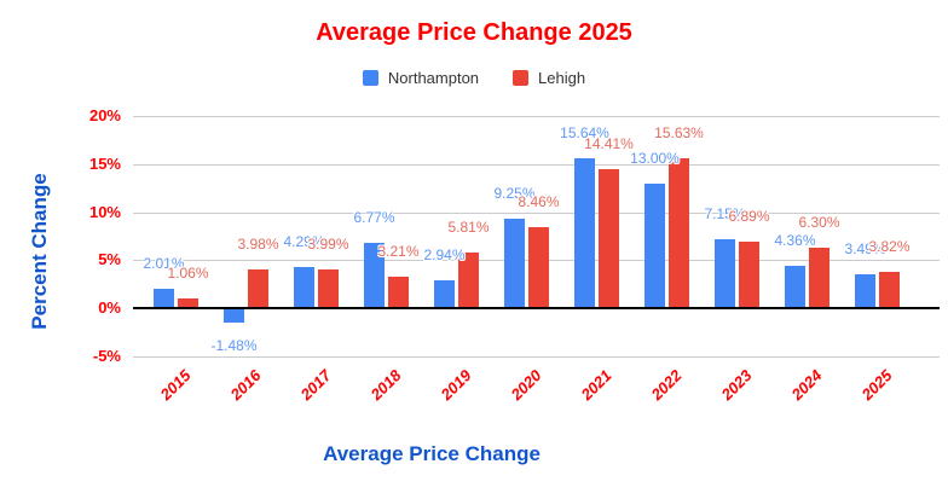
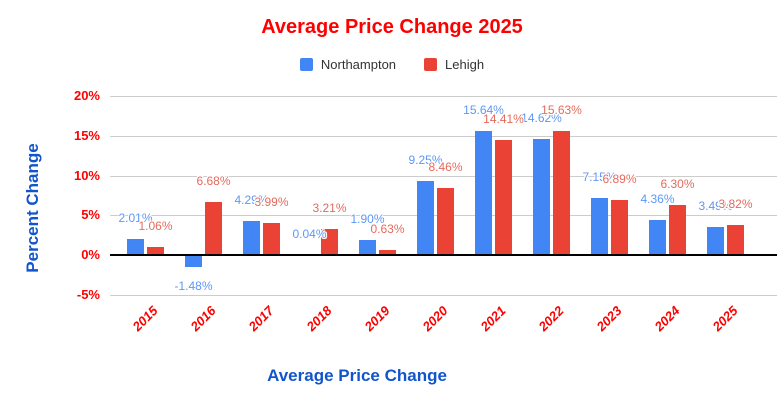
Lehigh/2016: 3.98% -> 6.68%
Northampton/2018: 6.77% -> 0.04%
Northampton/2019: 2.94% -> 1.90%
Lehigh/2019: 5.81% -> 0.63%
Northampton/2022: 13.00% -> 14.62%
